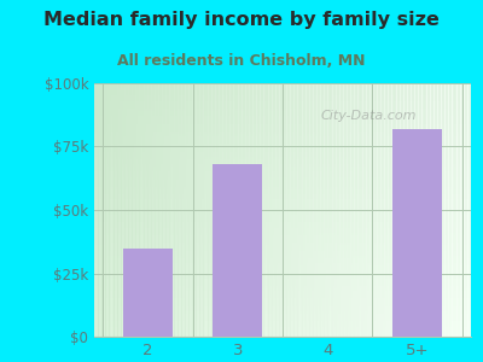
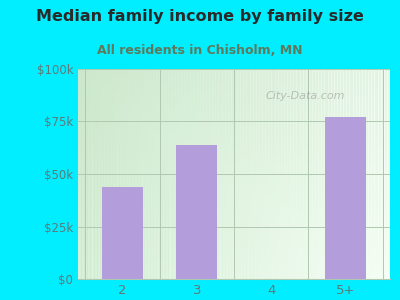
2: $35k -> $44k
3: $68k -> $64k
5+: $82k -> $77k
